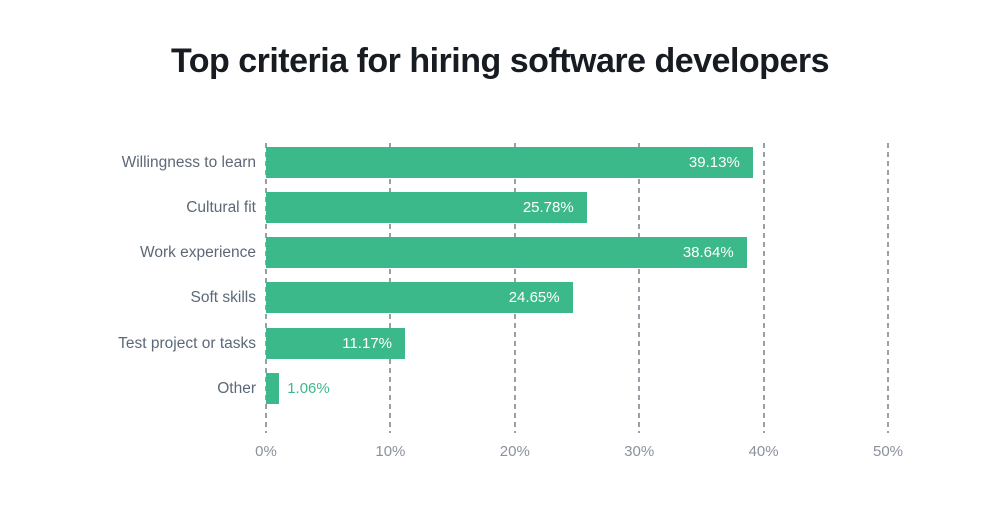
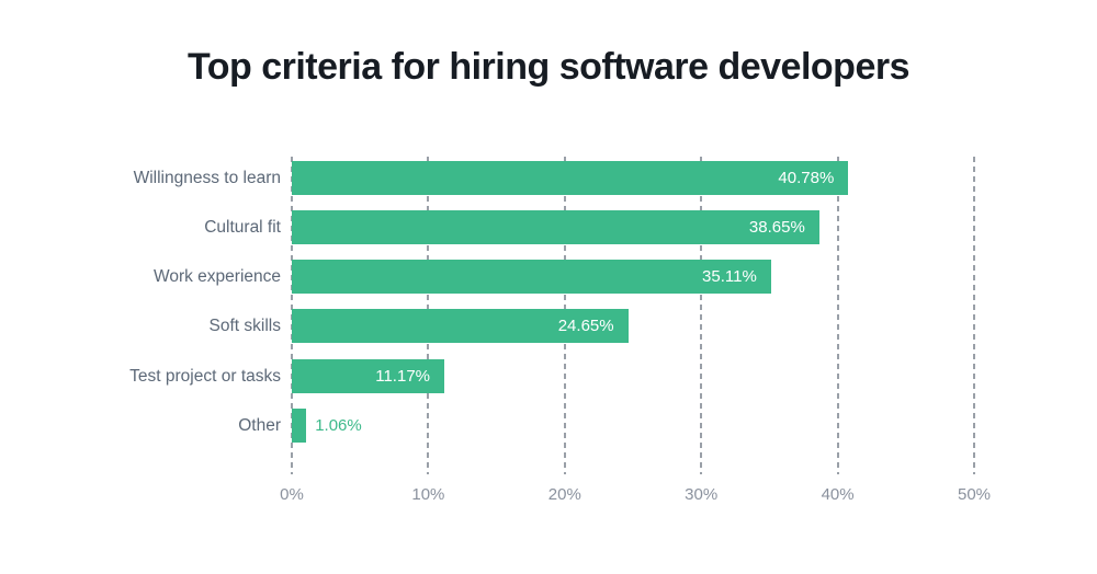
Willingness to learn: 39.13% -> 40.78%
Cultural fit: 25.78% -> 38.65%
Work experience: 38.64% -> 35.11%
